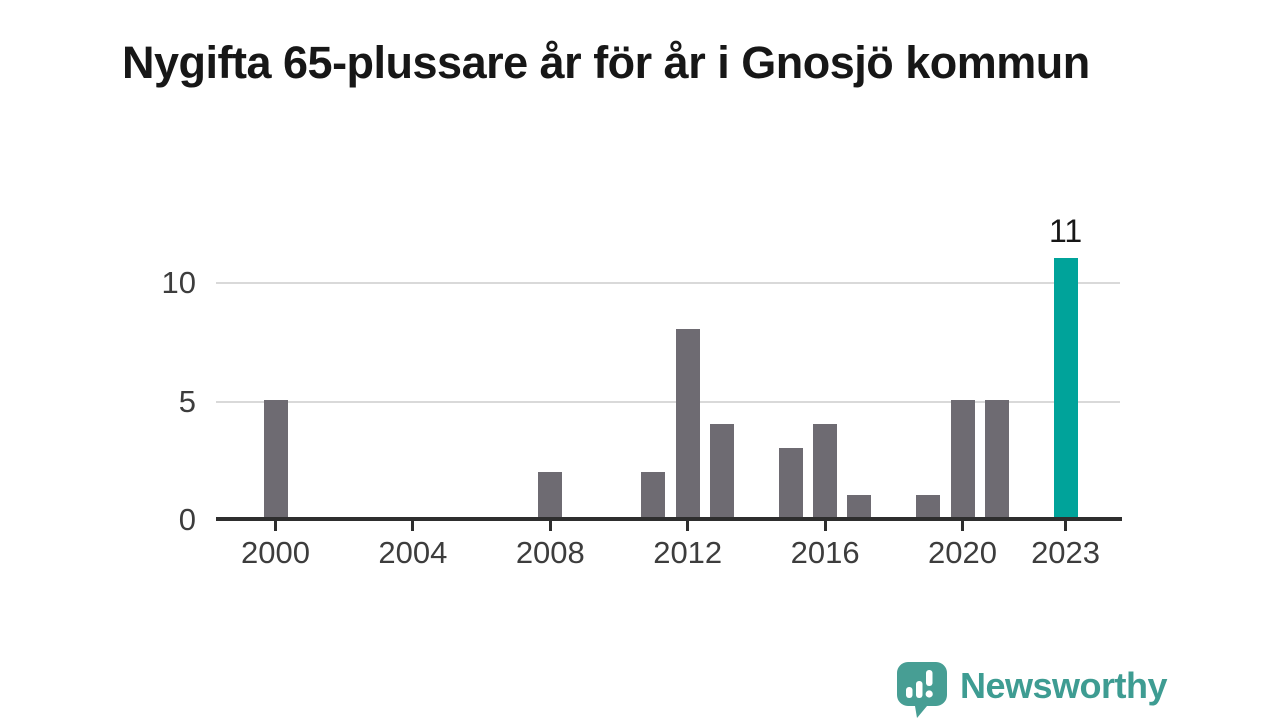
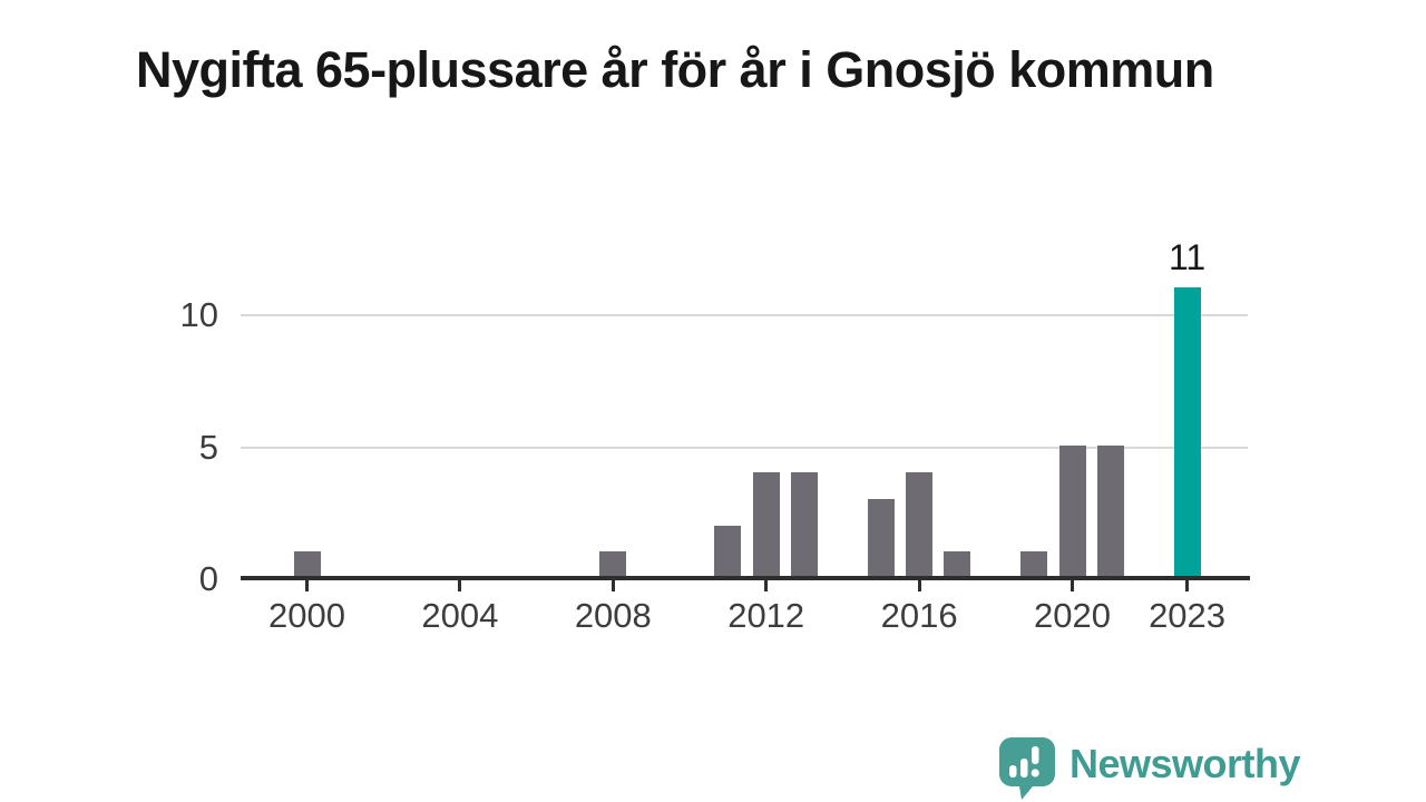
2000: 5 -> 1
2008: 2 -> 1
2012: 8 -> 4
